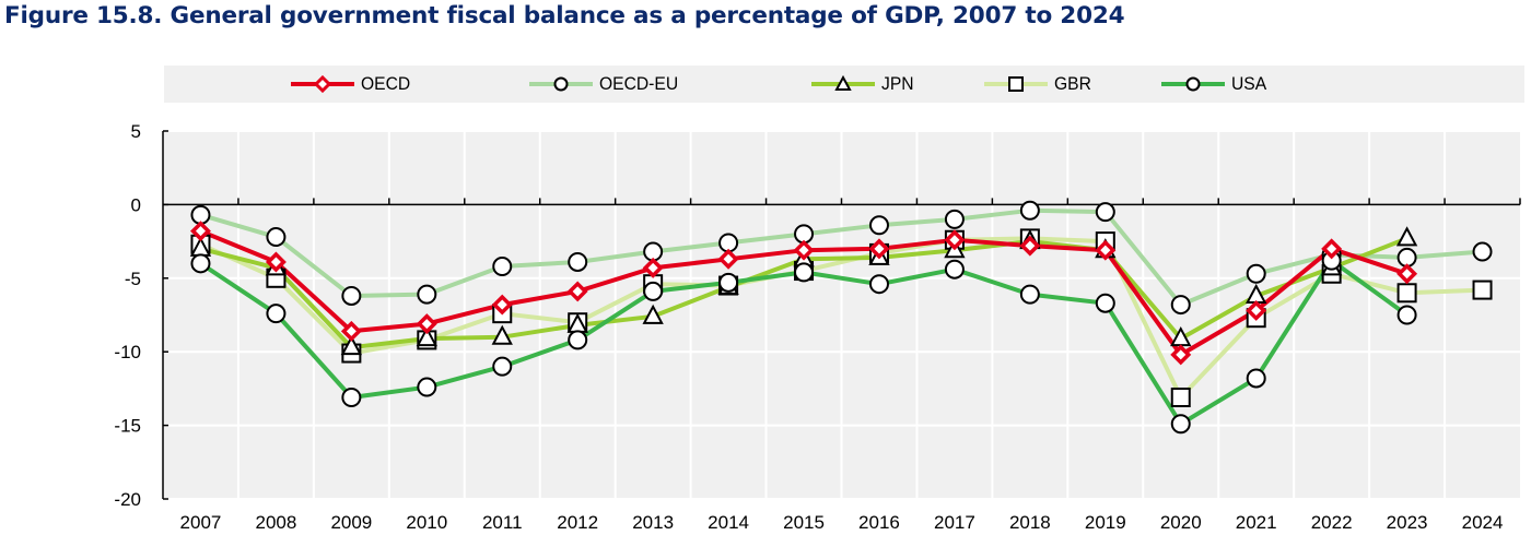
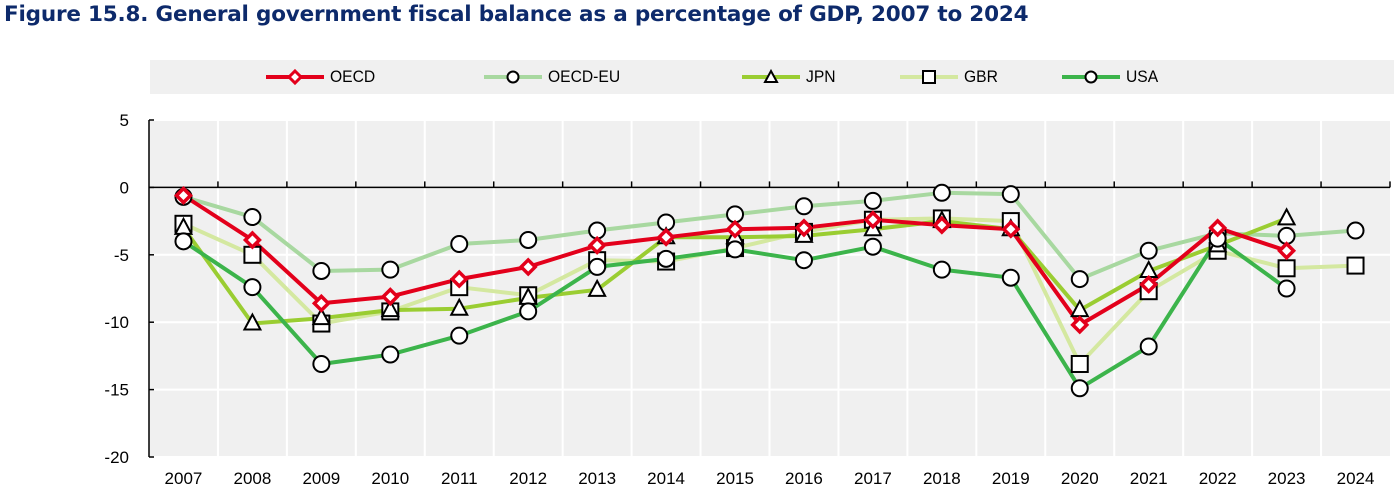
OECD/2007: -1.8 -> -0.6
JPN/2008: -4.3 -> -10.1
JPN/2014: -5.6 -> -3.7
